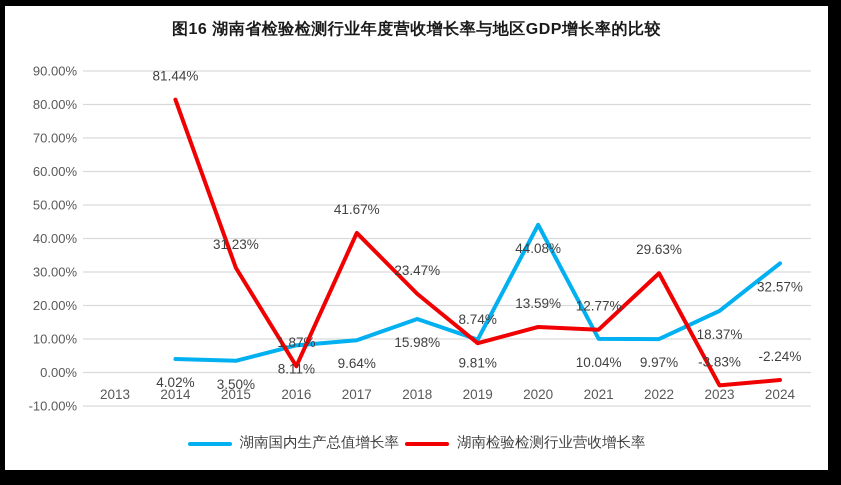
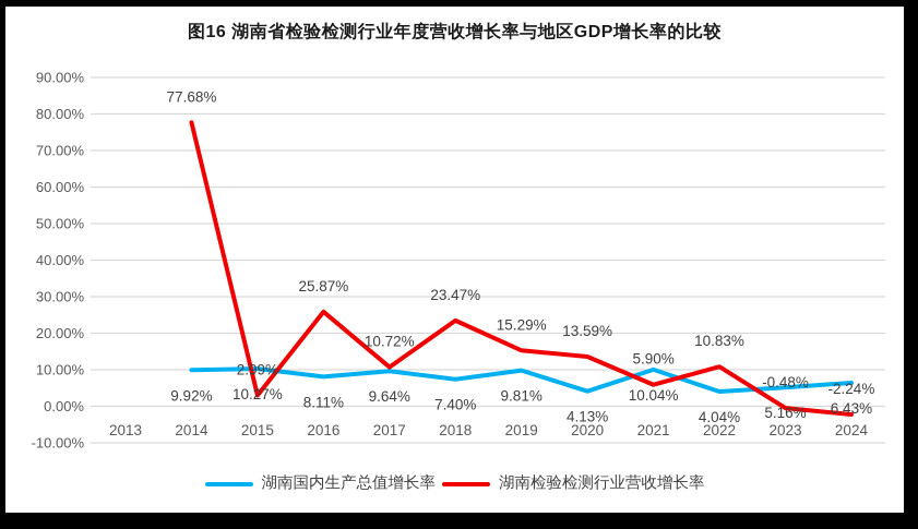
湖南国内生产总值增长率/2014: 4.02% -> 9.92%
湖南检验检测行业营收增长率/2014: 81.44% -> 77.68%
湖南国内生产总值增长率/2015: 3.50% -> 10.27%
湖南检验检测行业营收增长率/2015: 31.23% -> 2.99%
湖南检验检测行业营收增长率/2016: 1.87% -> 25.87%
湖南检验检测行业营收增长率/2017: 41.67% -> 10.72%
湖南国内生产总值增长率/2018: 15.98% -> 7.40%
湖南检验检测行业营收增长率/2019: 8.74% -> 15.29%
湖南国内生产总值增长率/2020: 44.08% -> 4.13%
湖南检验检测行业营收增长率/2021: 12.77% -> 5.90%
湖南国内生产总值增长率/2022: 9.97% -> 4.04%
湖南检验检测行业营收增长率/2022: 29.63% -> 10.83%
湖南国内生产总值增长率/2023: 18.37% -> 5.16%
湖南检验检测行业营收增长率/2023: -3.83% -> -0.48%
湖南国内生产总值增长率/2024: 32.57% -> 6.43%
